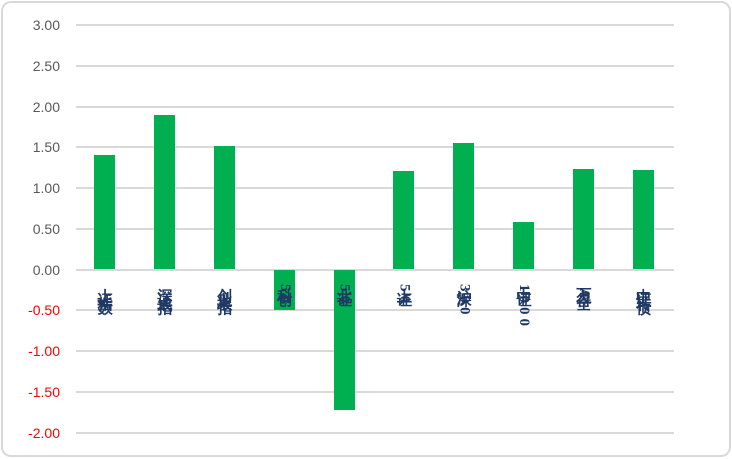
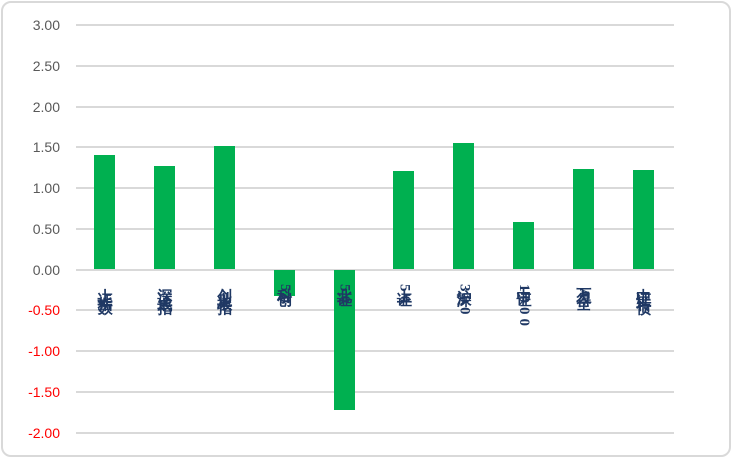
深证成指: 1.9 -> 1.3
科创50: -0.5 -> -0.3
